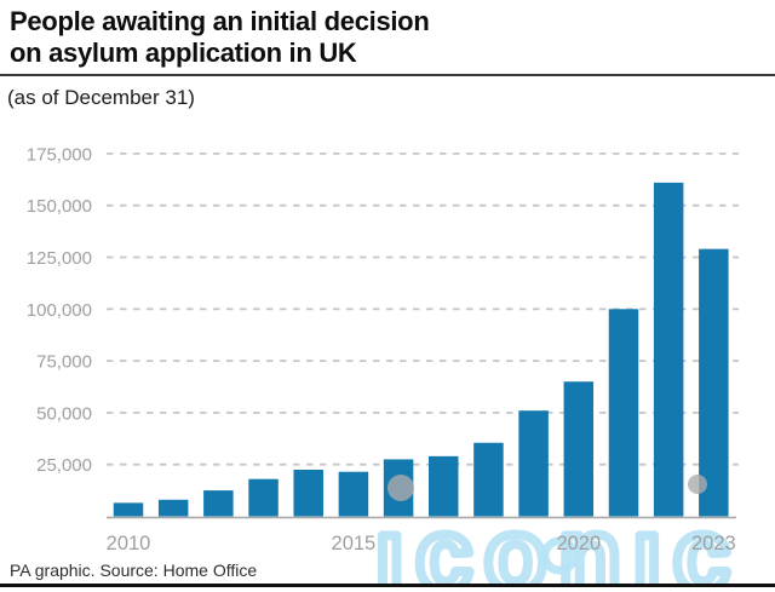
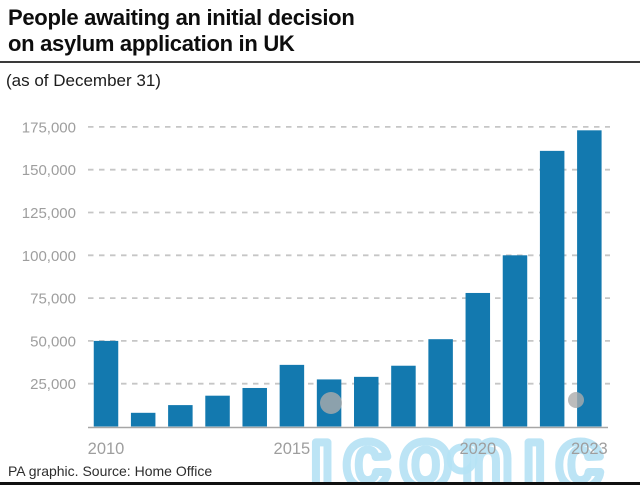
2010: 6000 -> 50000
2015: 22000 -> 36000
2020: 65000 -> 78000
2023: 129000 -> 173000
